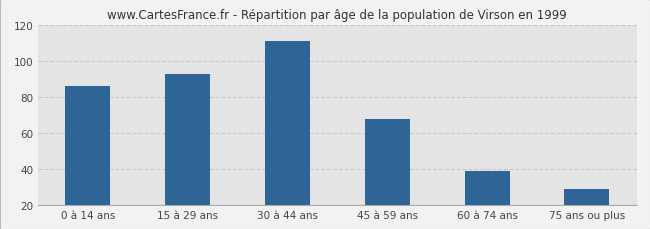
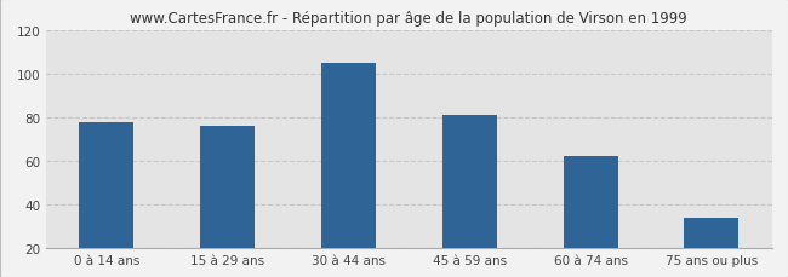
0 à 14 ans: 86 -> 78
15 à 29 ans: 93 -> 76
30 à 44 ans: 111 -> 105
45 à 59 ans: 68 -> 81
60 à 74 ans: 39 -> 62
75 ans ou plus: 29 -> 34
